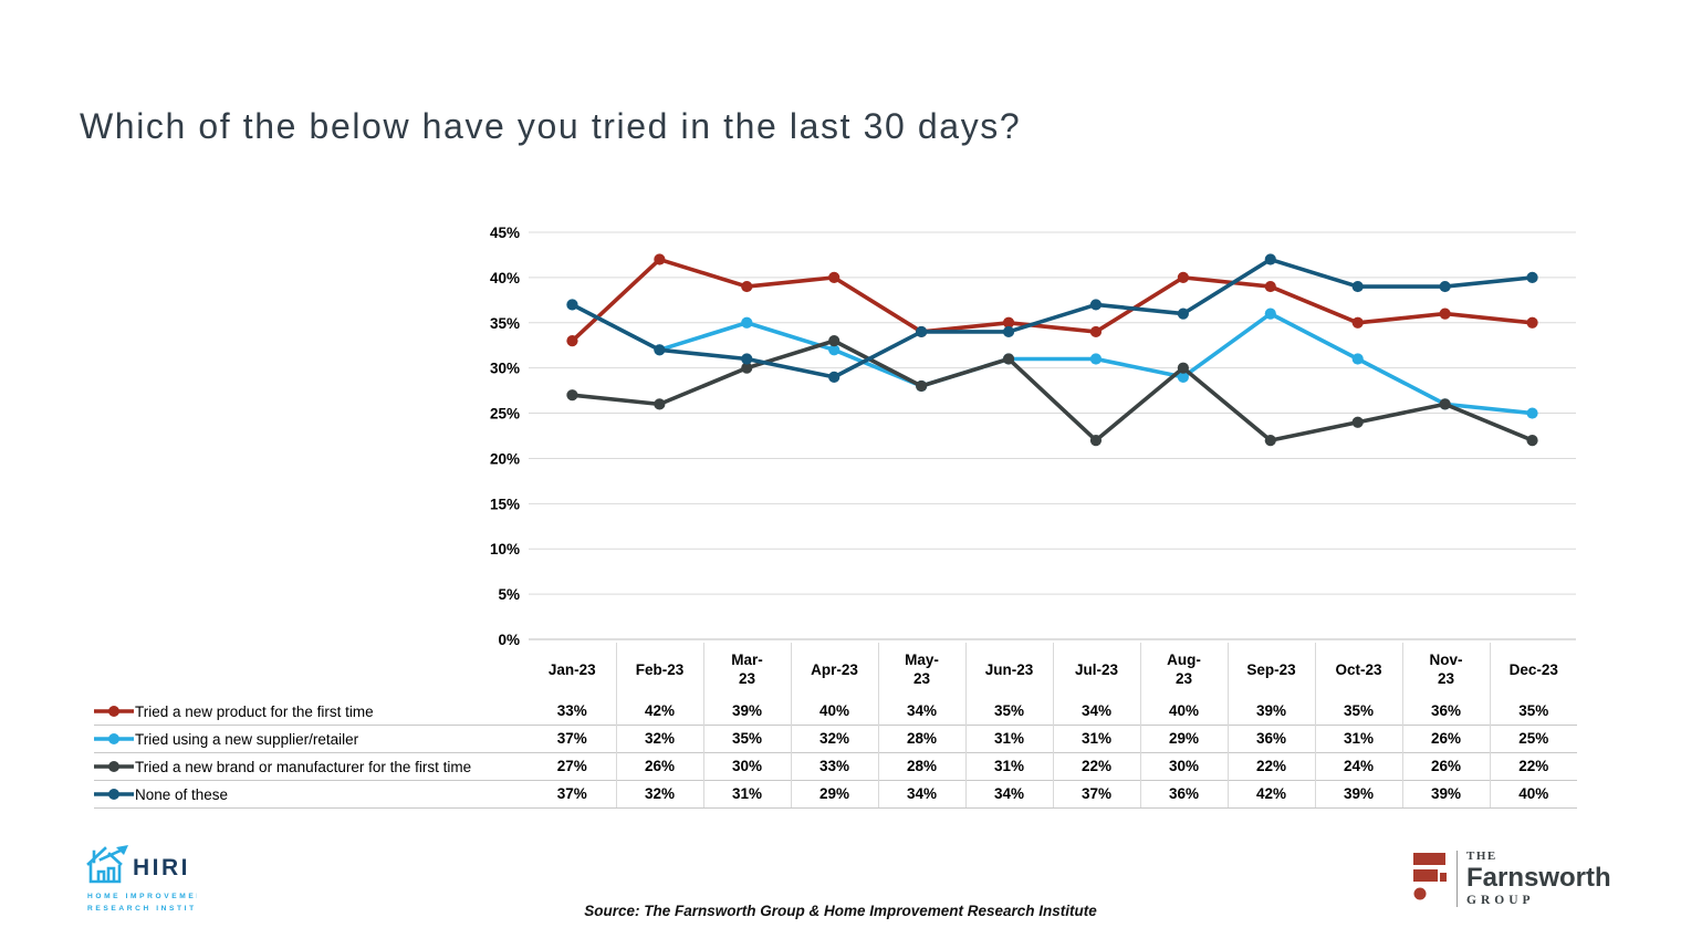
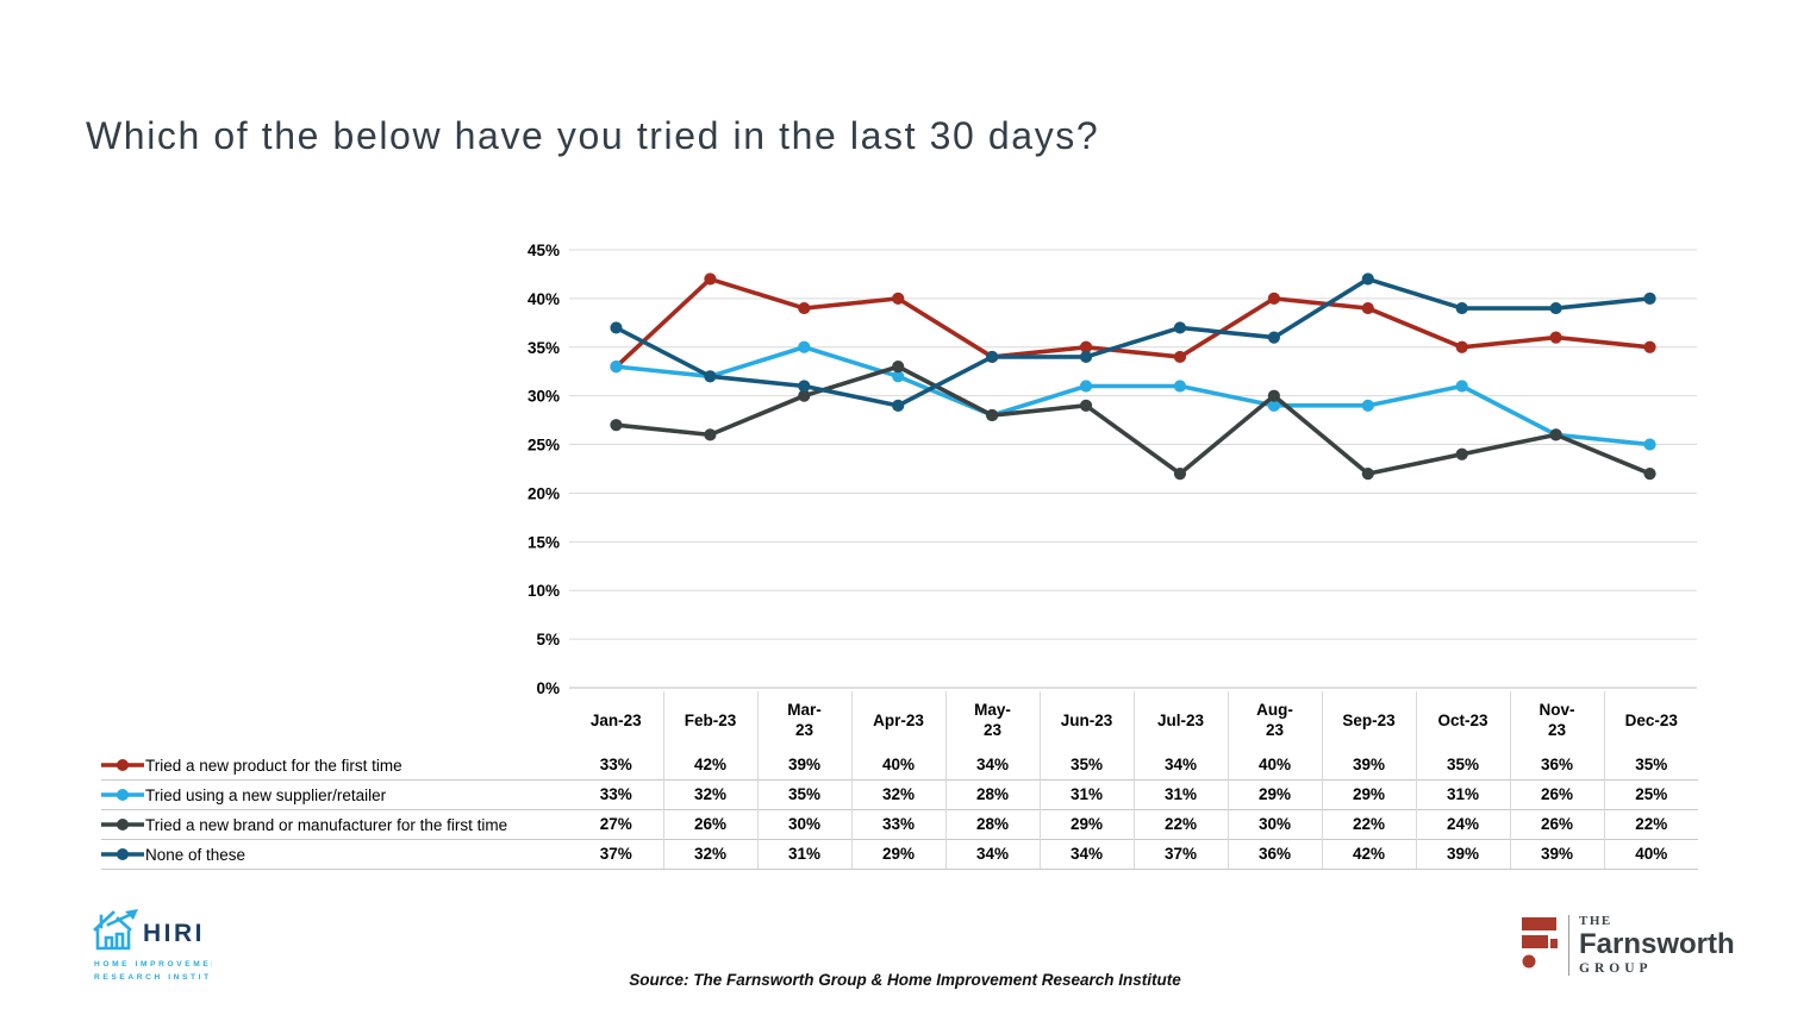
Tried using a new supplier/retailer/Jan-23: 37% -> 33%
Tried a new brand or manufacturer for the first time/Jun-23: 31% -> 29%
Tried using a new supplier/retailer/Sep-23: 36% -> 29%
